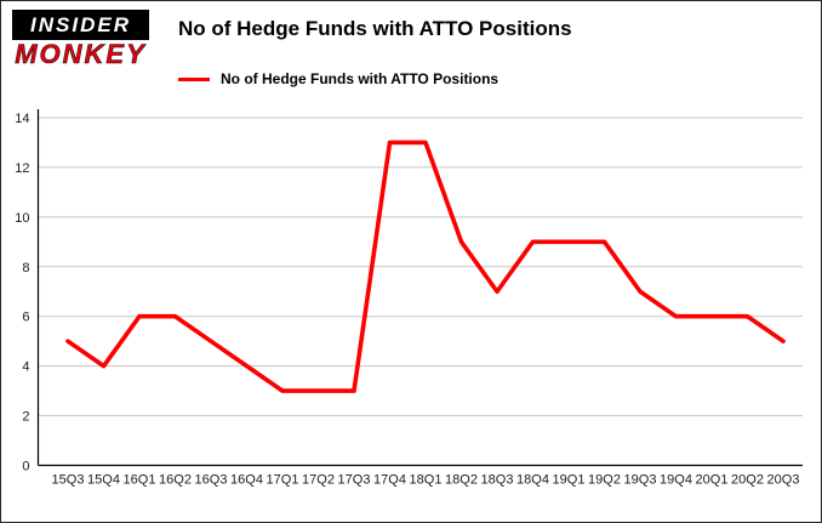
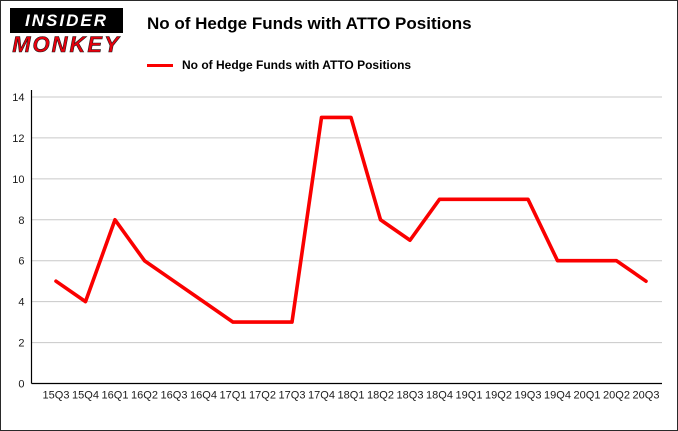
16Q1: 6 -> 8
18Q2: 9 -> 8
19Q3: 7 -> 9
